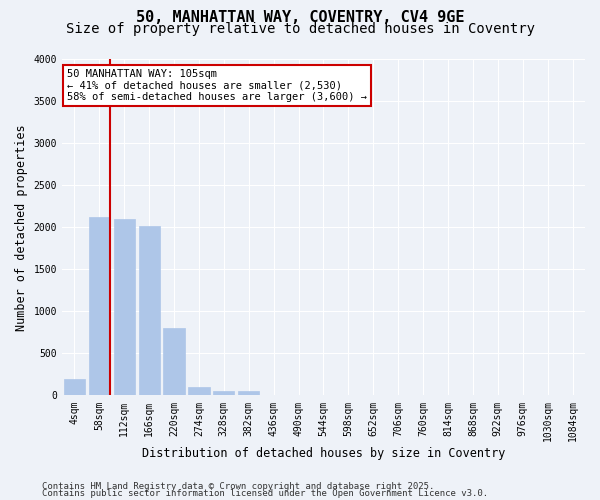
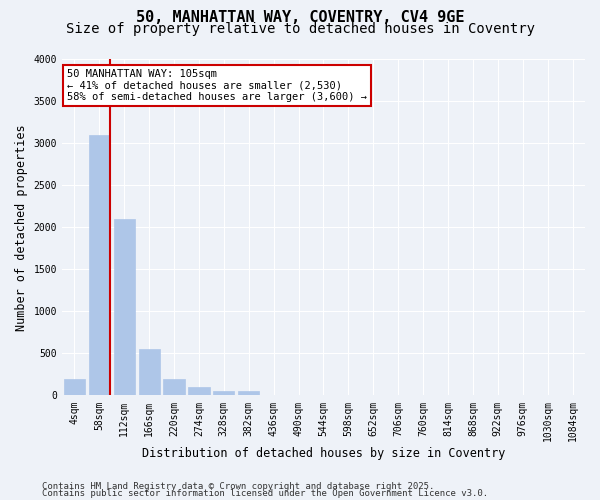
58sqm: 2120 -> 3100
166sqm: 2020 -> 550
220sqm: 800 -> 200
